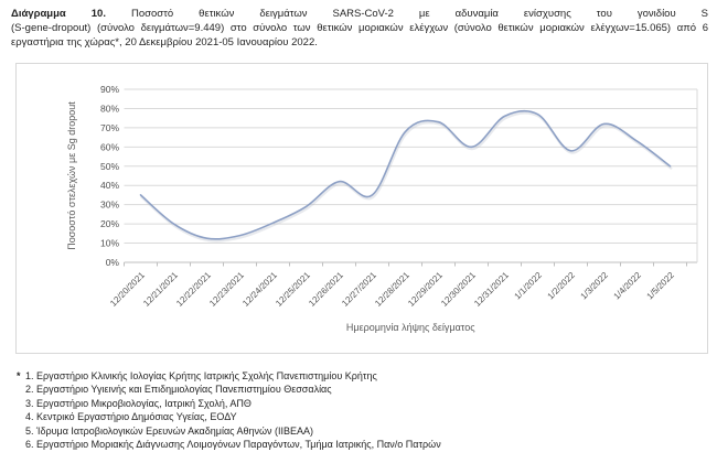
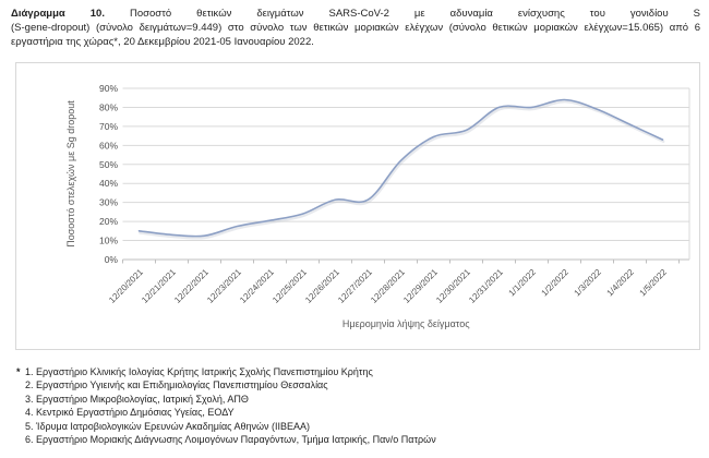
12/20/2021: 35% -> 15%
12/21/2021: 20% -> 13%
12/23/2021: 14% -> 18%
12/25/2021: 29% -> 24%
12/26/2021: 42% -> 32%
12/27/2021: 35% -> 32%
12/28/2021: 68% -> 52%
12/29/2021: 73% -> 64%
12/30/2021: 60% -> 68%
12/31/2021: 76% -> 80%
1/1/2022: 77% -> 80%
1/2/2022: 58% -> 84%
1/3/2022: 72% -> 79%
1/4/2022: 63% -> 71%
1/5/2022: 50% -> 63%
